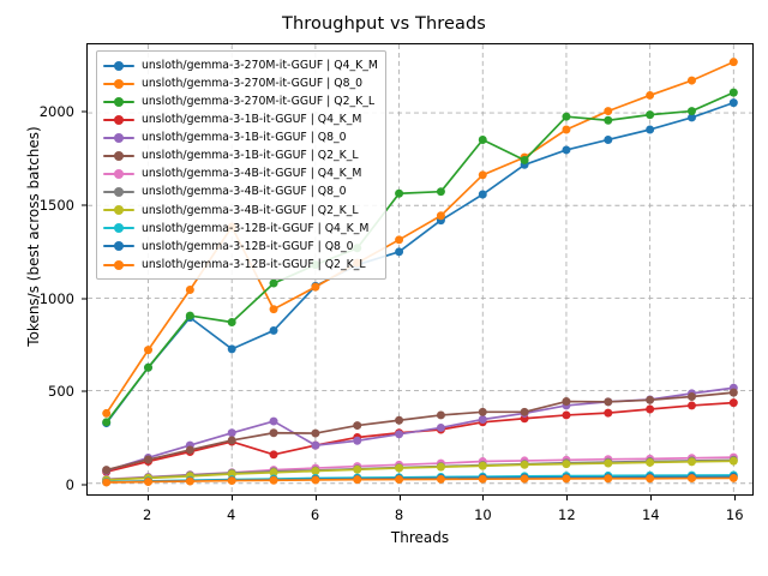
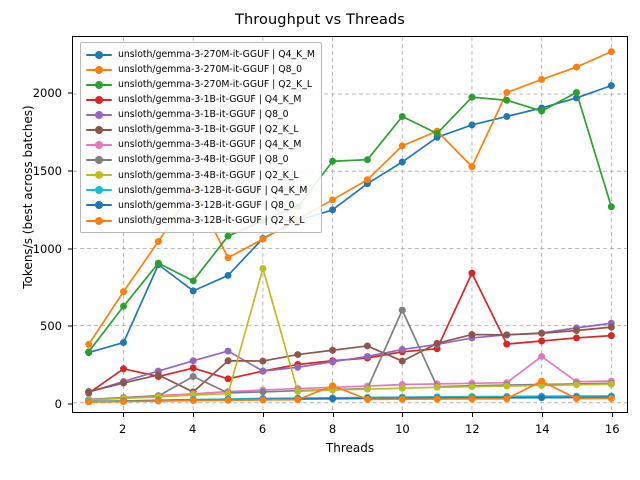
unsloth/gemma-3-270M-it-GGUF | Q4_K_M/2: 620 -> 390
unsloth/gemma-3-1B-it-GGUF | Q4_K_M/2: 120 -> 220
unsloth/gemma-3-270M-it-GGUF | Q2_K_L/4: 870 -> 790
unsloth/gemma-3-1B-it-GGUF | Q2_K_L/4: 230 -> 70
unsloth/gemma-3-4B-it-GGUF | Q8_0/4: 60 -> 170
unsloth/gemma-3-4B-it-GGUF | Q2_K_L/6: 70 -> 870
unsloth/gemma-3-12B-it-GGUF | Q2_K_L/8: 20 -> 110
unsloth/gemma-3-1B-it-GGUF | Q2_K_L/10: 380 -> 270
unsloth/gemma-3-4B-it-GGUF | Q8_0/10: 100 -> 600
unsloth/gemma-3-270M-it-GGUF | Q8_0/12: 1910 -> 1530
unsloth/gemma-3-1B-it-GGUF | Q4_K_M/12: 370 -> 840
unsloth/gemma-3-270M-it-GGUF | Q2_K_L/14: 1990 -> 1890
unsloth/gemma-3-4B-it-GGUF | Q4_K_M/14: 130 -> 300
unsloth/gemma-3-12B-it-GGUF | Q2_K_L/14: 30 -> 140
unsloth/gemma-3-270M-it-GGUF | Q2_K_L/16: 2110 -> 1270
